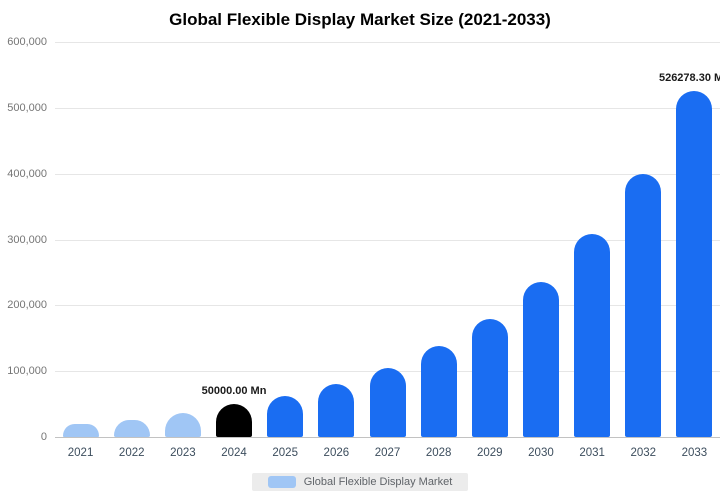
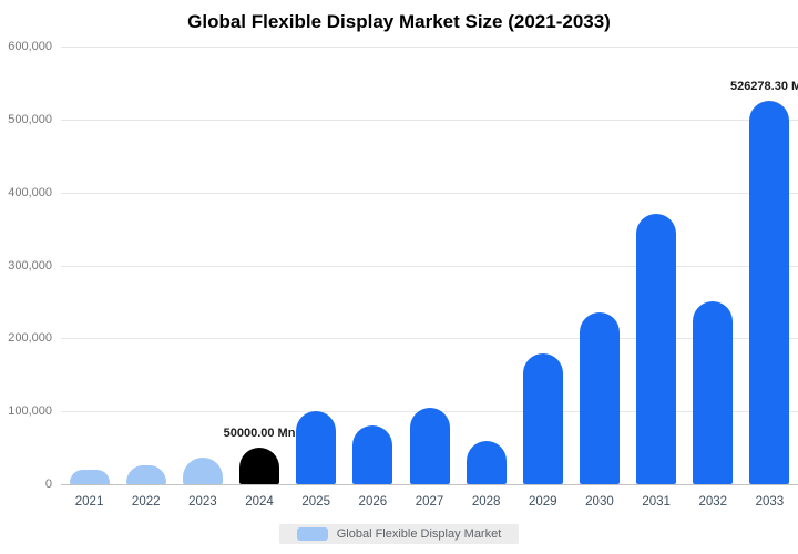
2025: 60000 -> 100000
2028: 140000 -> 60000
2031: 310000 -> 370000
2032: 400000 -> 250000
